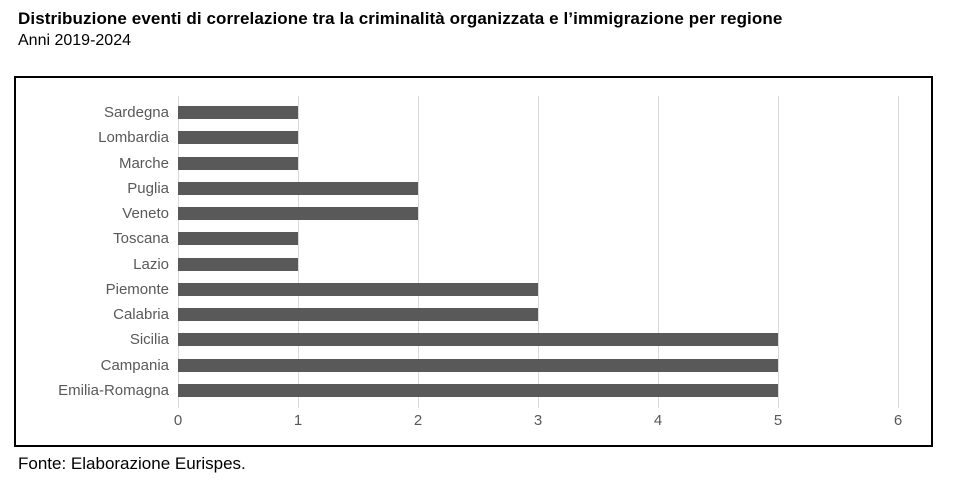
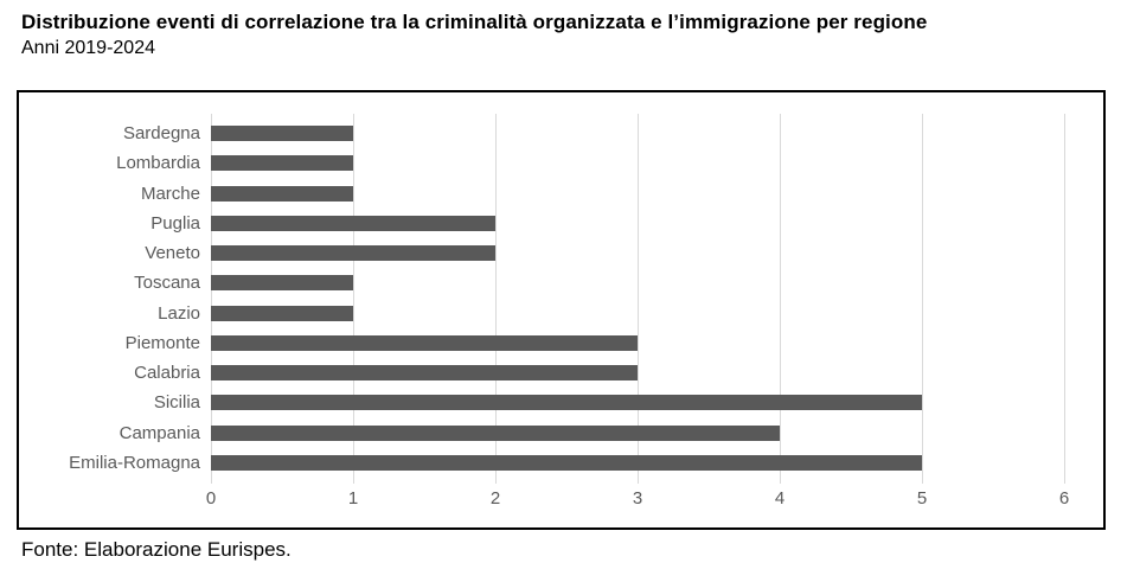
Campania: 5 -> 4
